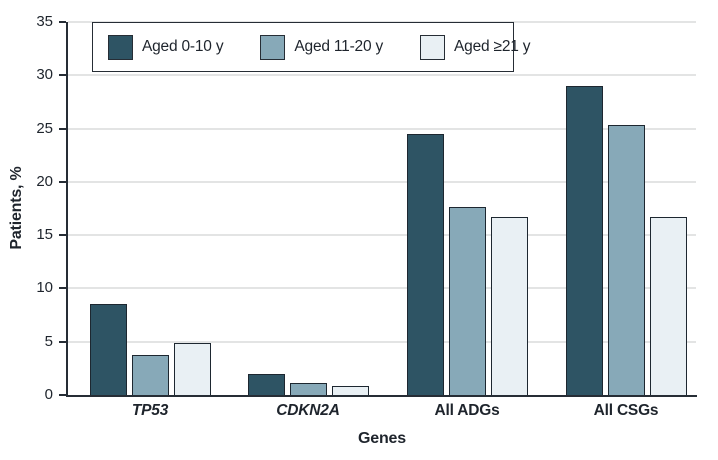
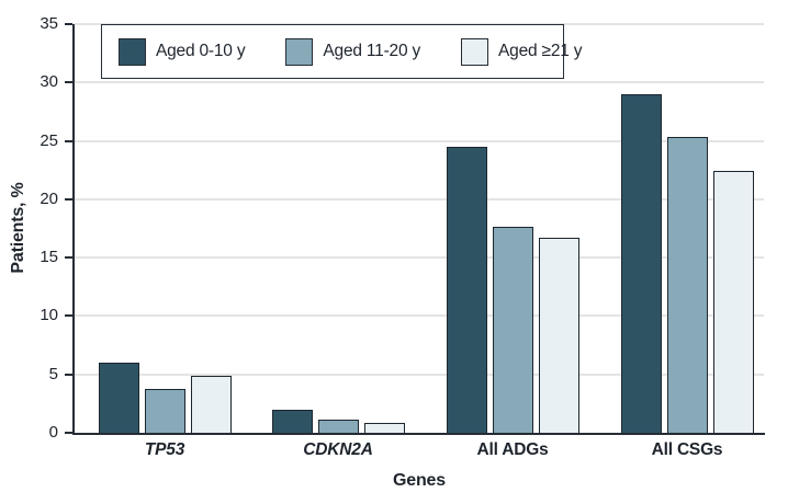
Aged 0-10 y/TP53: 8.5 -> 6.0
Aged ≥21 y/All CSGs: 16.7 -> 22.4
